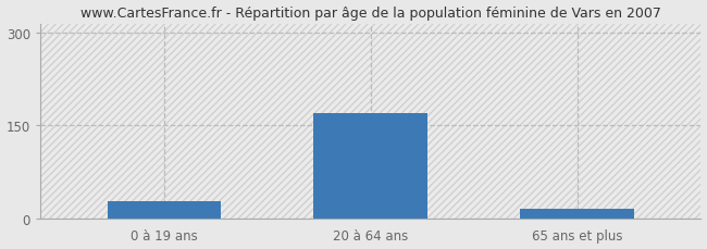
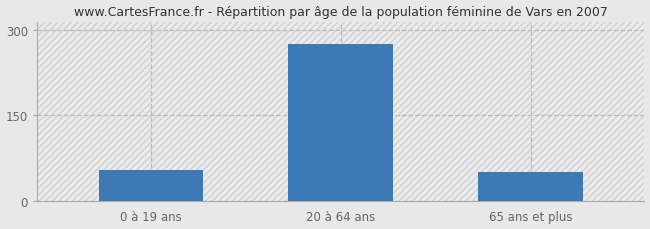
0 à 19 ans: 28 -> 54
20 à 64 ans: 170 -> 276
65 ans et plus: 16 -> 50
